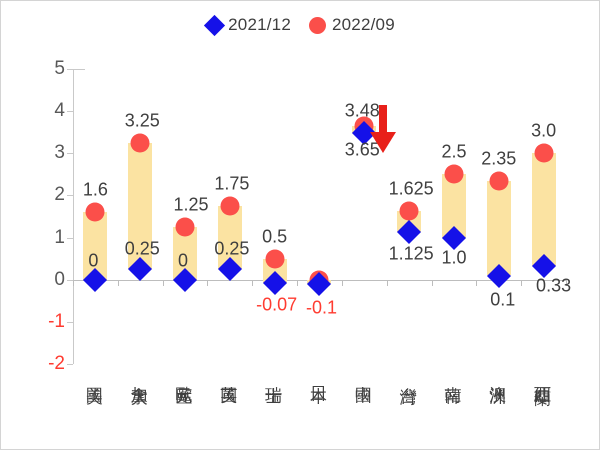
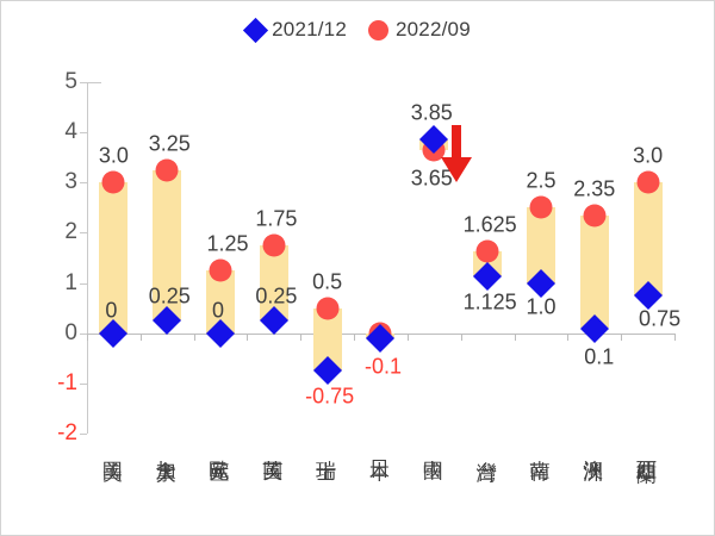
2022/09/美國: 1.6 -> 3.0
2021/12/瑞士: -0.07 -> -0.75
2021/12/中國: 3.48 -> 3.85
2021/12/紐西蘭: 0.33 -> 0.75
